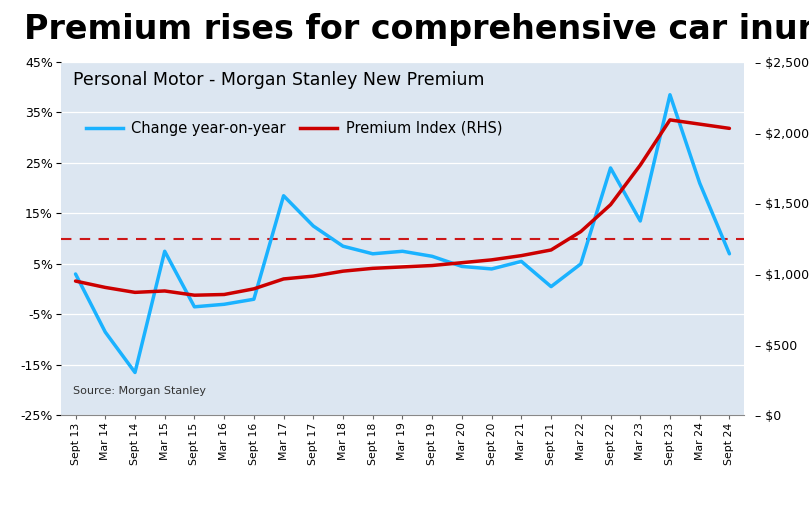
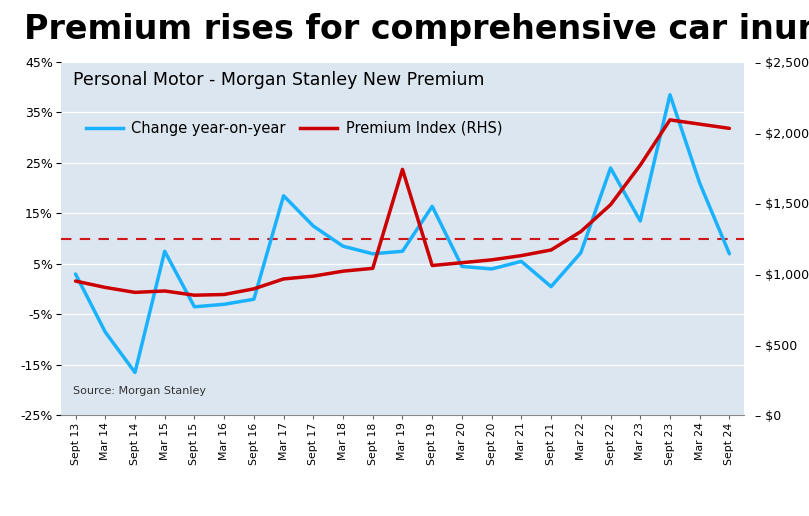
Premium Index (RHS)/Mar 19: – $1,050 -> – $1,740
Change year-on-year/Sept 19: 6.5% -> 16.4%
Change year-on-year/Mar 22: 5.0% -> 7.2%
